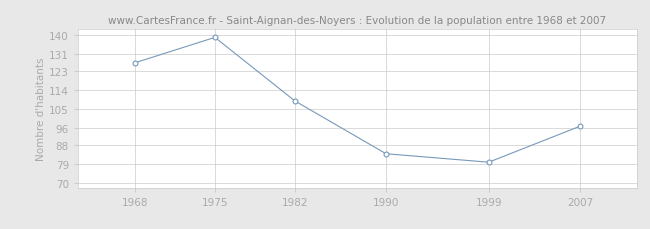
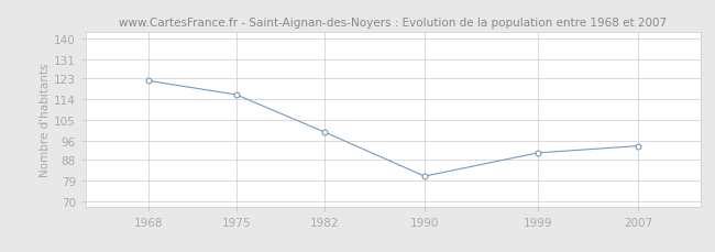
1968: 127 -> 122
1975: 139 -> 116
1982: 109 -> 100
1990: 84 -> 81
1999: 80 -> 91
2007: 97 -> 94
